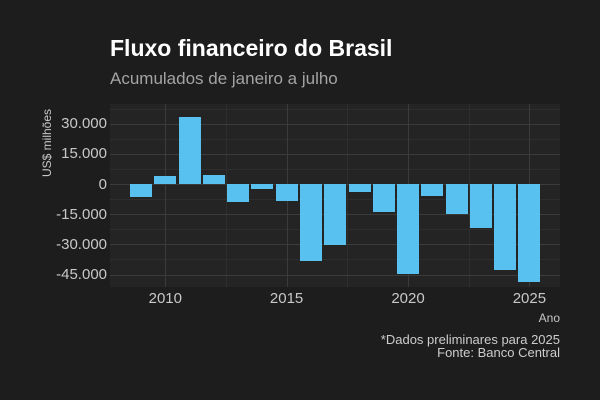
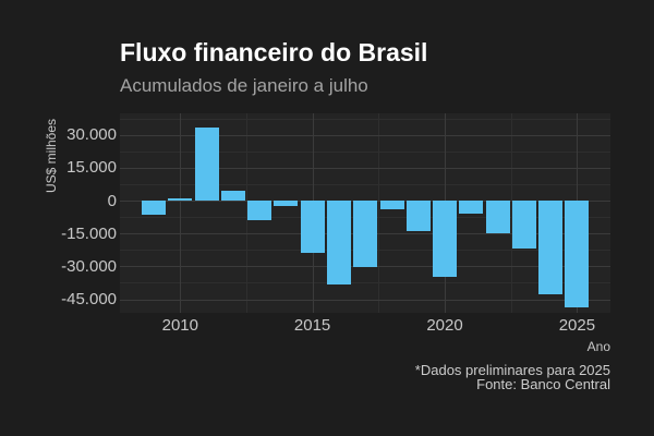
2010: 4000 -> 1000
2015: -8000 -> -24000
2020: -44000 -> -35000
